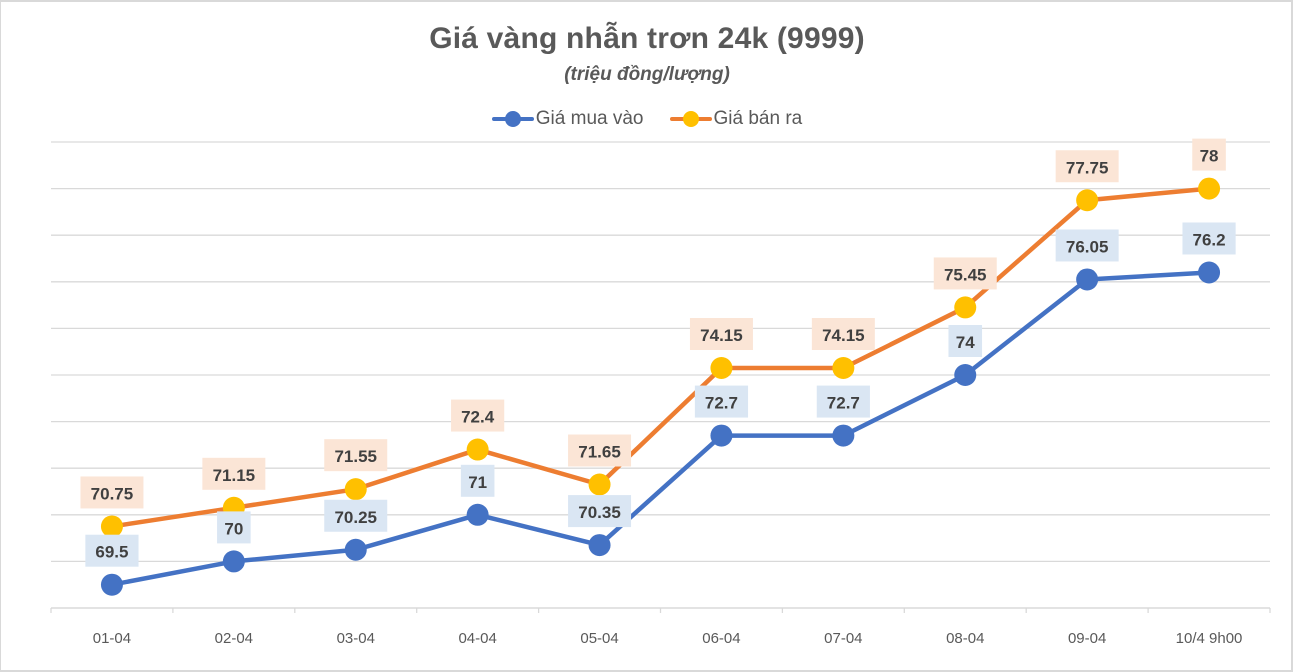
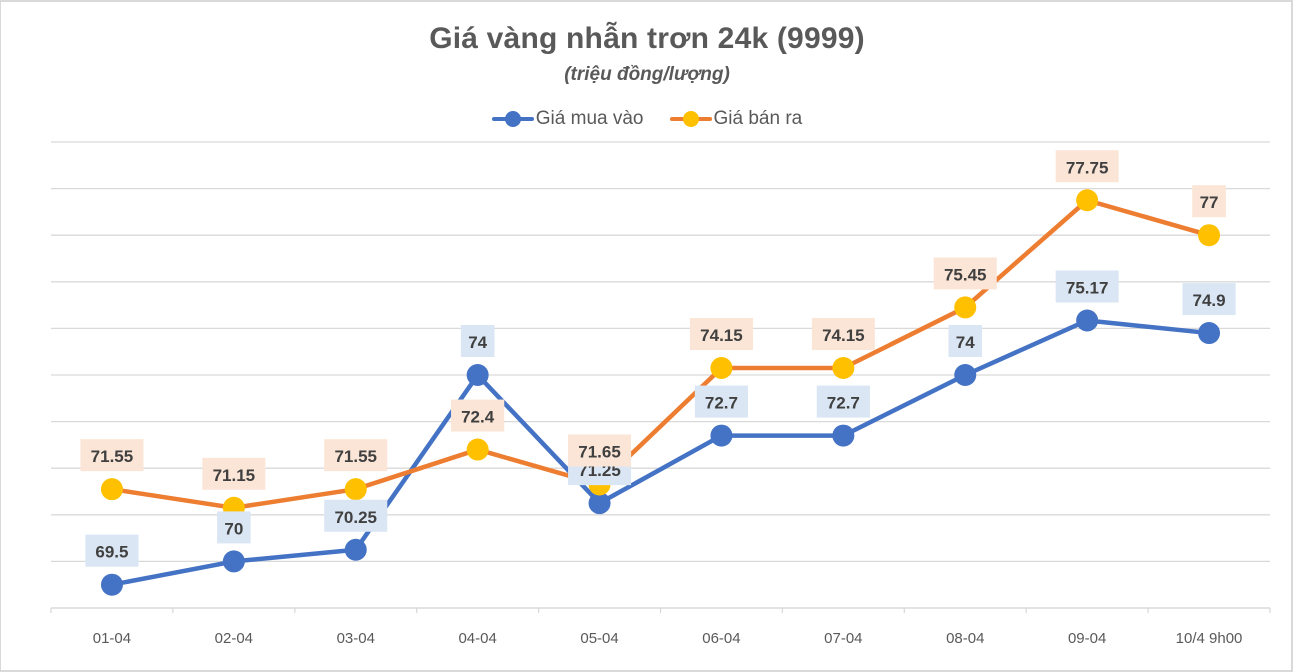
Giá bán ra/01-04: 70.75 -> 71.55
Giá mua vào/04-04: 71 -> 74
Giá mua vào/05-04: 70.35 -> 71.25
Giá mua vào/09-04: 76.05 -> 75.17
Giá mua vào/10/4 9h00: 76.2 -> 74.9
Giá bán ra/10/4 9h00: 78 -> 77
